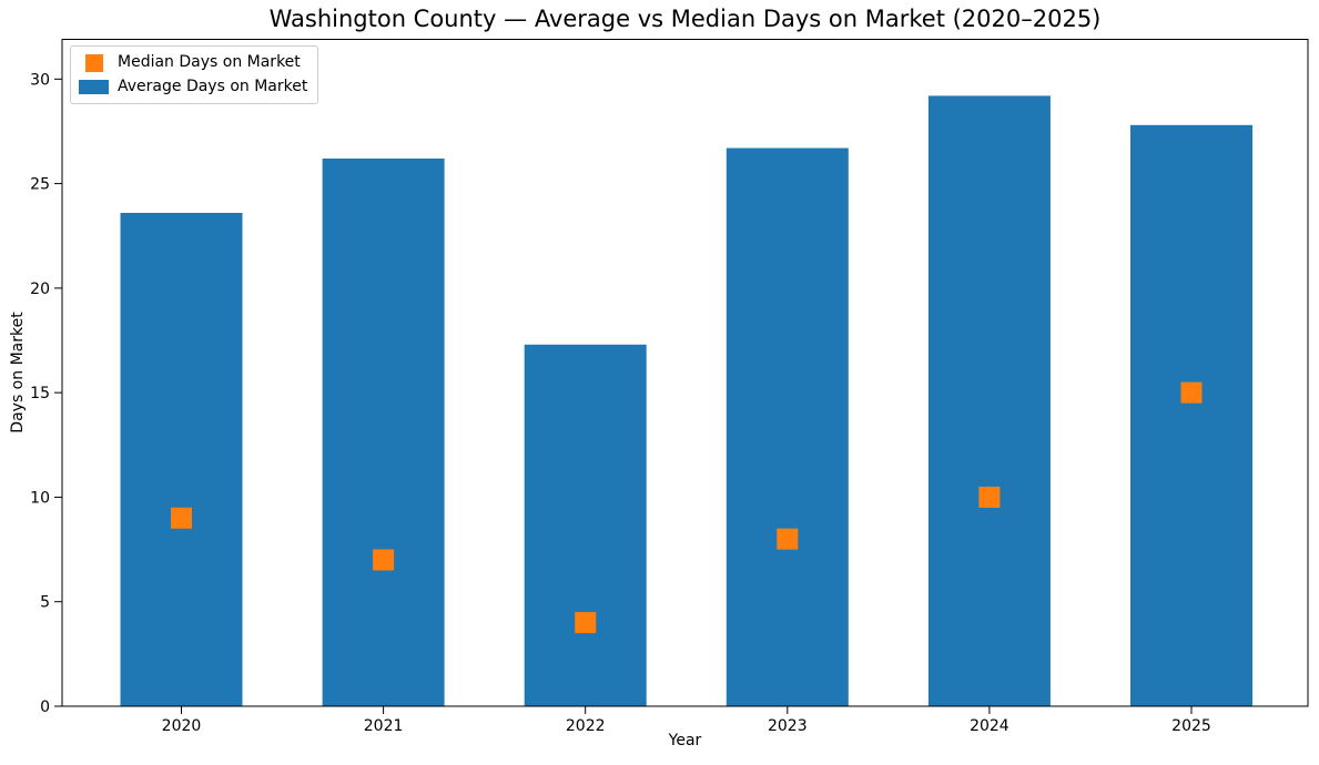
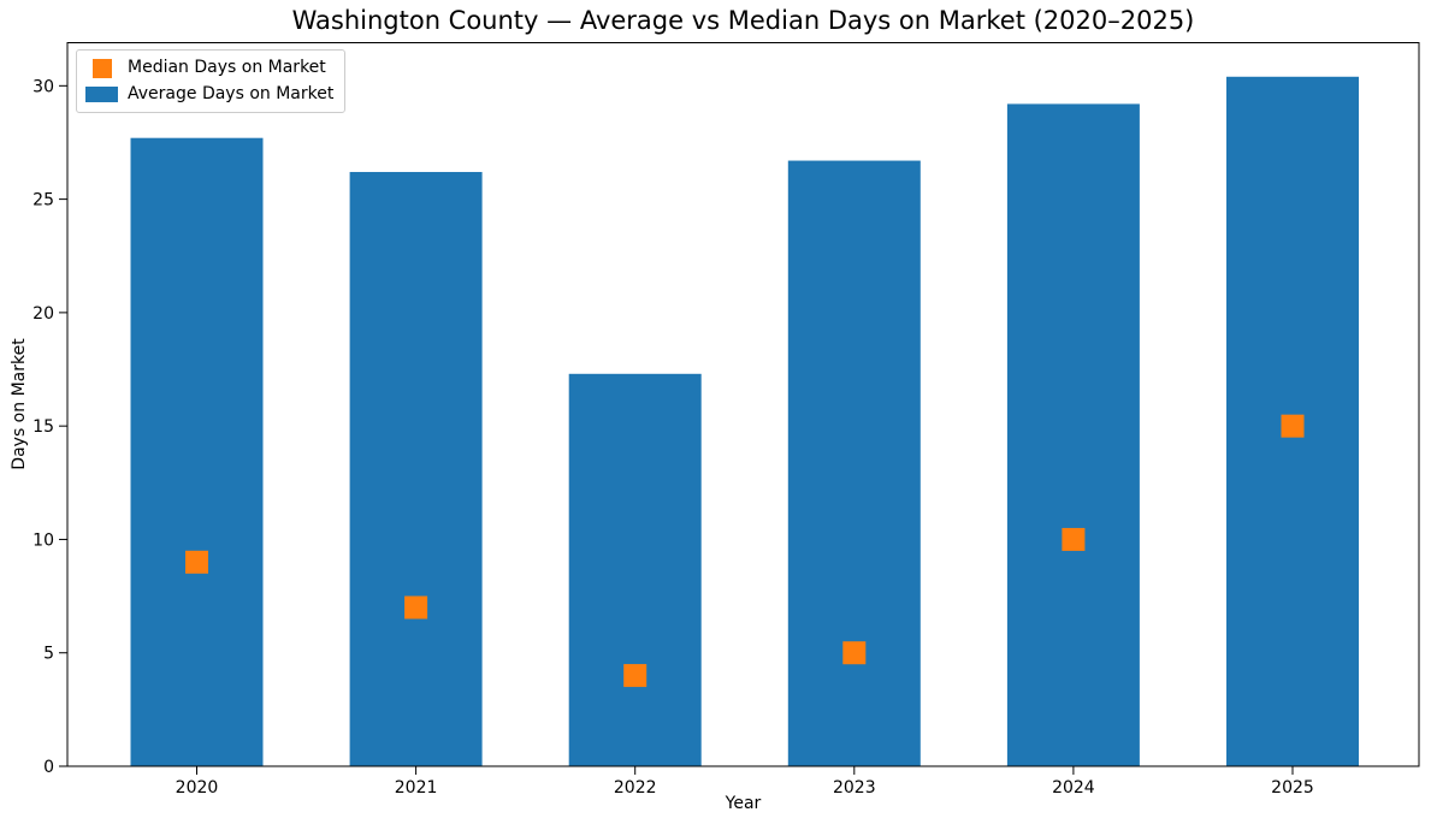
Average Days on Market/2020: 23.6 -> 27.7
Median Days on Market/2023: 8 -> 5
Average Days on Market/2025: 27.8 -> 30.4
